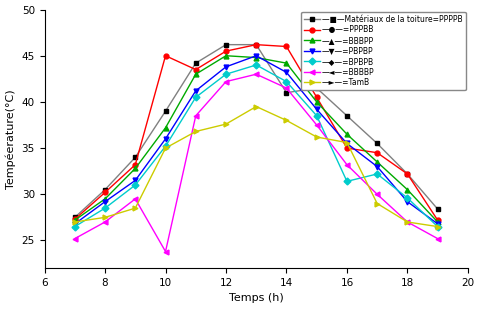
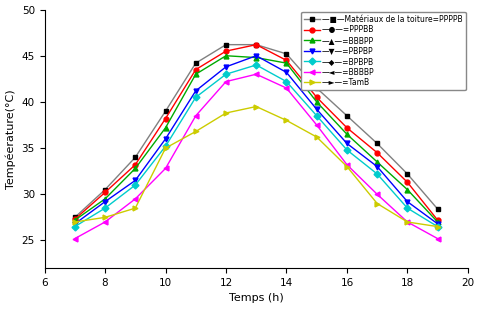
—●—=PPPBB/10: 45.0 -> 38.2
—◄—=BBBBP/10: 23.8 -> 32.8
—►—=TamB/12: 37.6 -> 38.8
—■—Matériaux de la toiture=PPPPB/14: 41.0 -> 45.2
—●—=PPPBB/14: 46.0 -> 44.5
—●—=PPPBB/16: 35.0 -> 37.2
—◆—=BPBPB/16: 31.4 -> 34.8
—►—=TamB/16: 35.6 -> 33.0
—●—=PPPBB/18: 32.2 -> 31.3
—◆—=BPBPB/18: 29.6 -> 28.5
